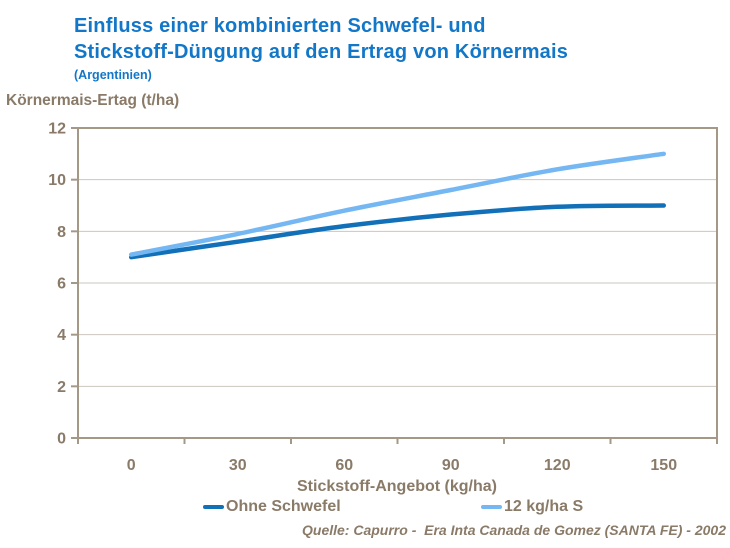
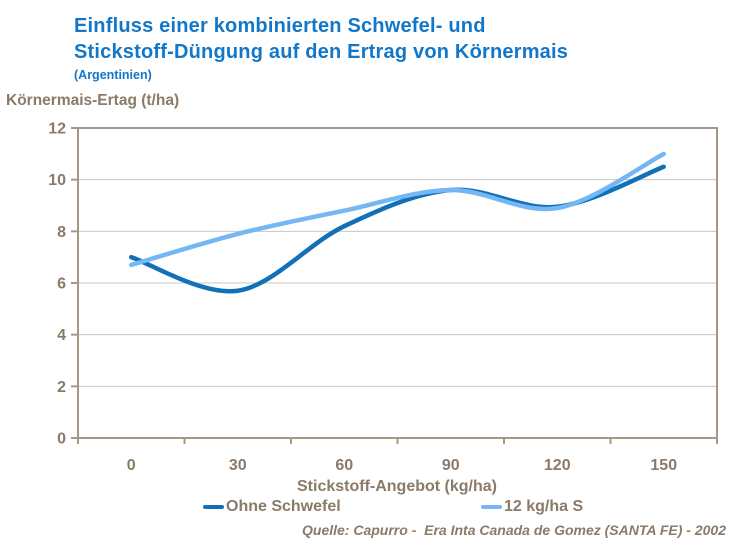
12 kg/ha S/0: 7.1 -> 6.7
Ohne Schwefel/30: 7.6 -> 5.7
Ohne Schwefel/90: 8.7 -> 9.6
12 kg/ha S/120: 10.4 -> 8.9
Ohne Schwefel/150: 9.0 -> 10.5
